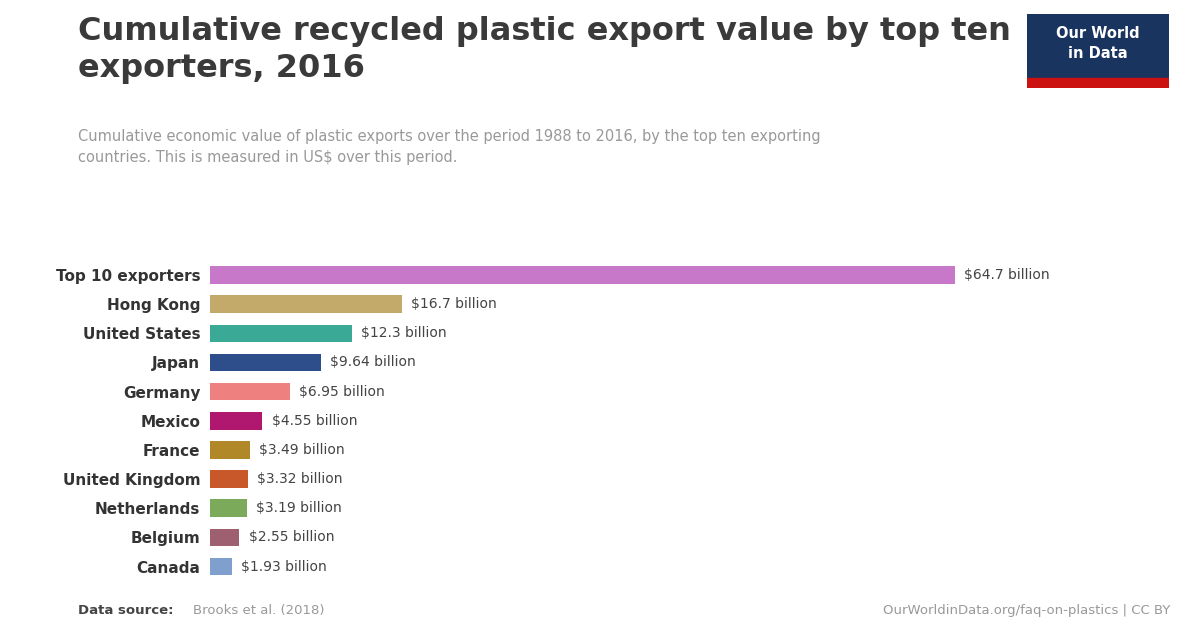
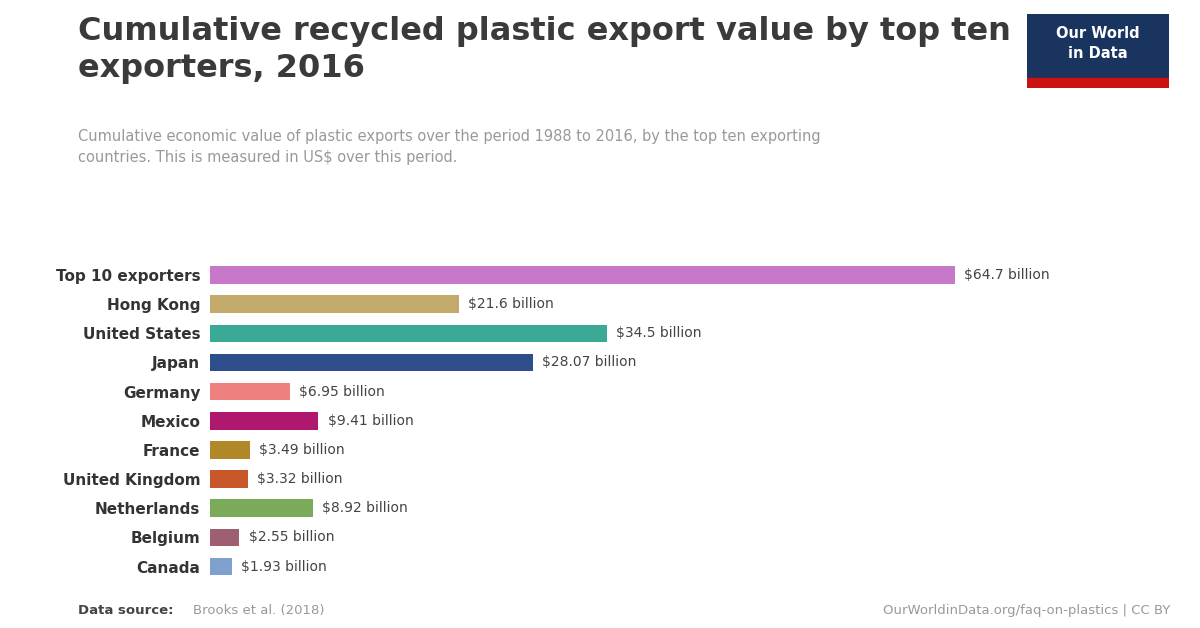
Hong Kong: $16.7 -> $21.6
United States: $12.3 -> $34.5
Japan: $9.64 -> $28.07
Mexico: $4.55 -> $9.41
Netherlands: $3.19 -> $8.92
